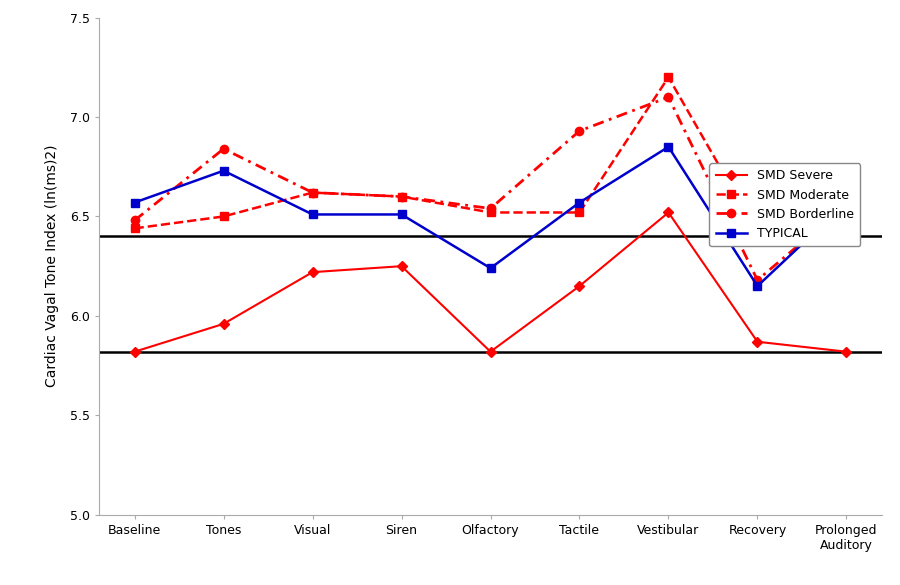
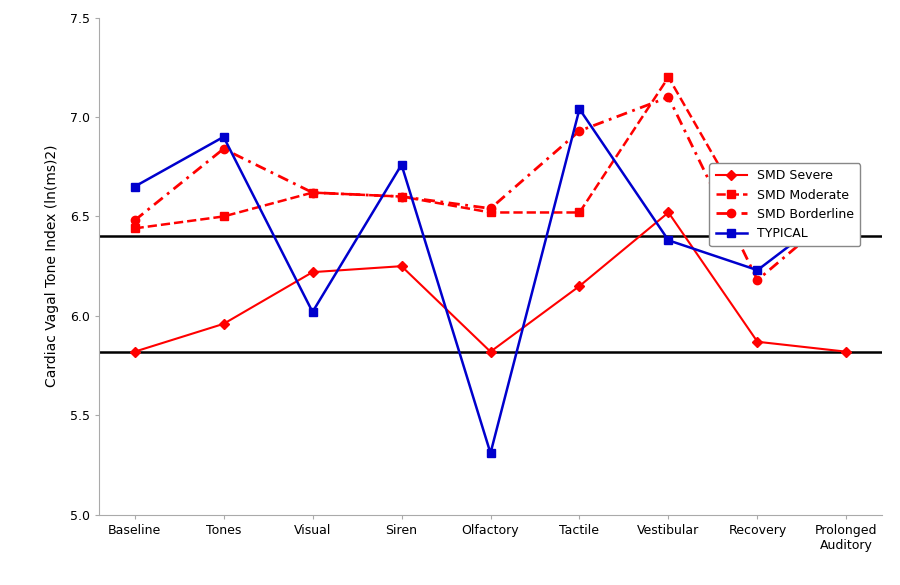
TYPICAL/Baseline: 6.57 -> 6.65
TYPICAL/Tones: 6.73 -> 6.90
TYPICAL/Visual: 6.51 -> 6.02
TYPICAL/Siren: 6.51 -> 6.76
TYPICAL/Olfactory: 6.24 -> 5.31
TYPICAL/Tactile: 6.57 -> 7.04
TYPICAL/Vestibular: 6.85 -> 6.38
TYPICAL/Recovery: 6.15 -> 6.23
